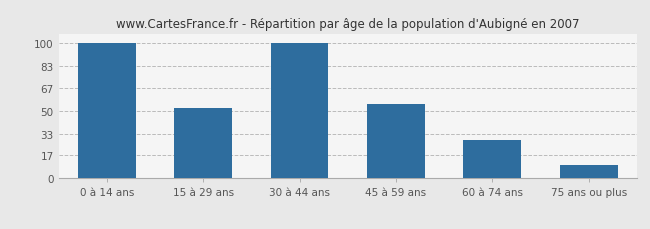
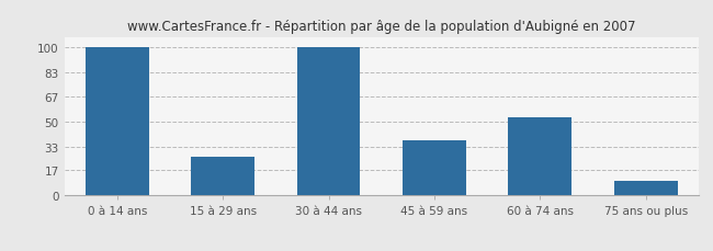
15 à 29 ans: 52 -> 26
45 à 59 ans: 55 -> 37
60 à 74 ans: 28 -> 53
